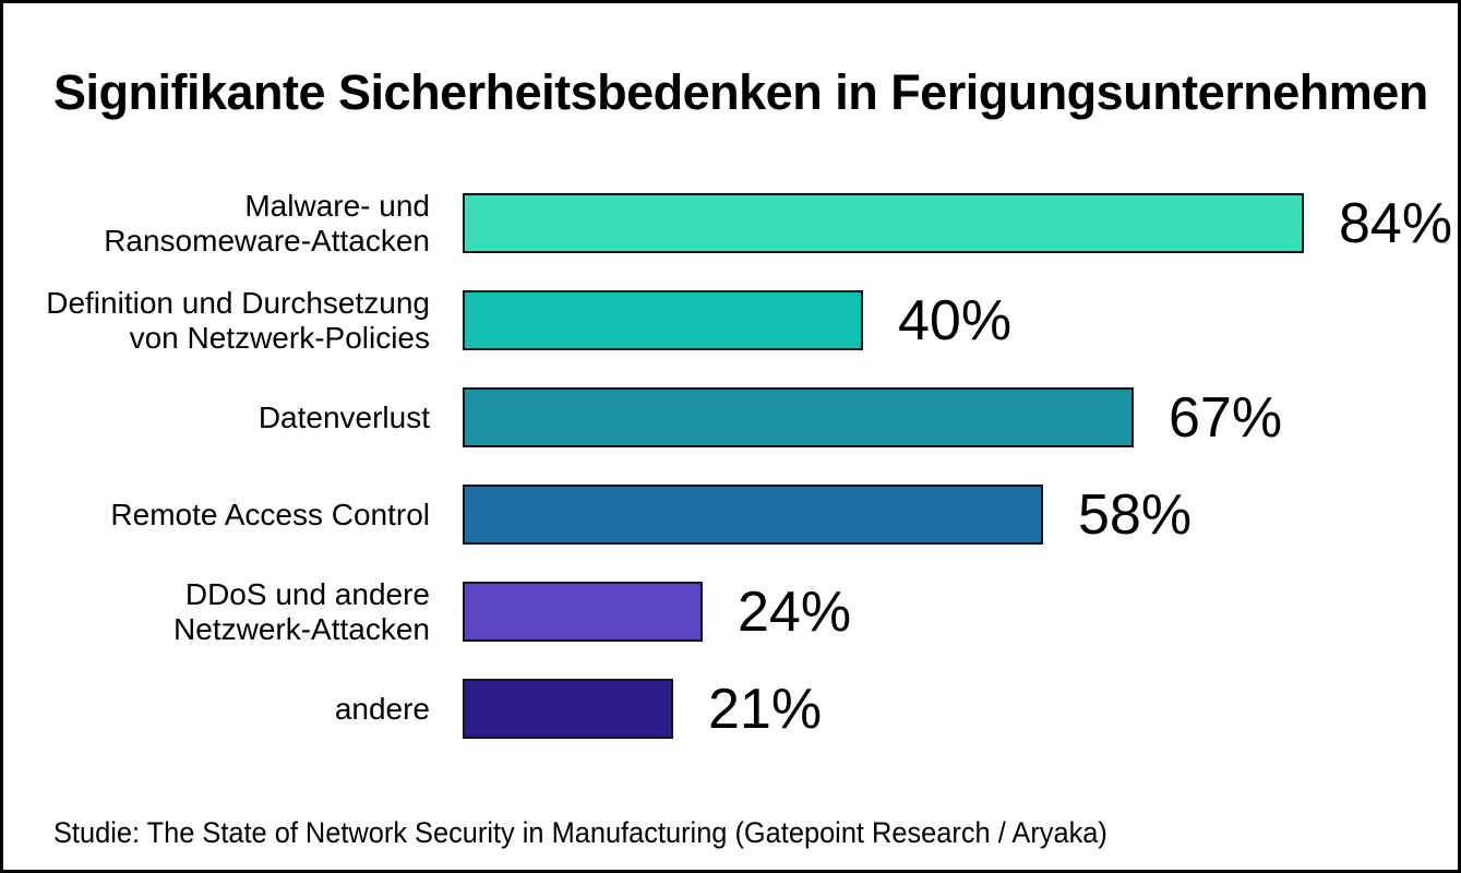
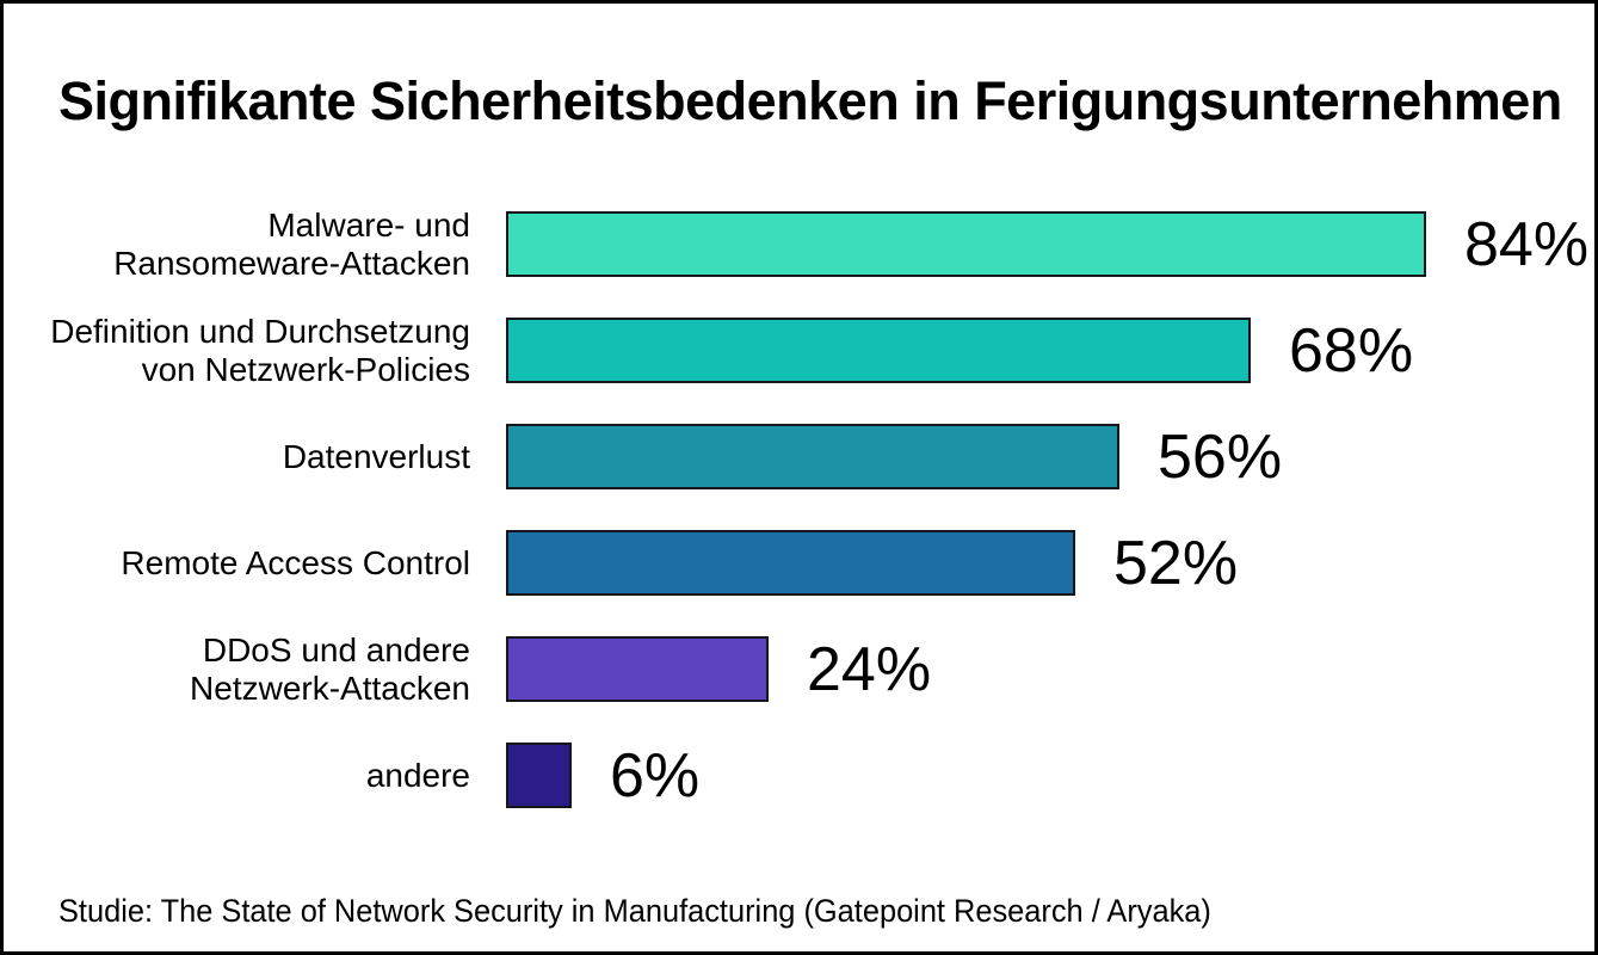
Definition und Durchsetzung von Netzwerk-Policies: 40% -> 68%
Datenverlust: 67% -> 56%
Remote Access Control: 58% -> 52%
andere: 21% -> 6%
